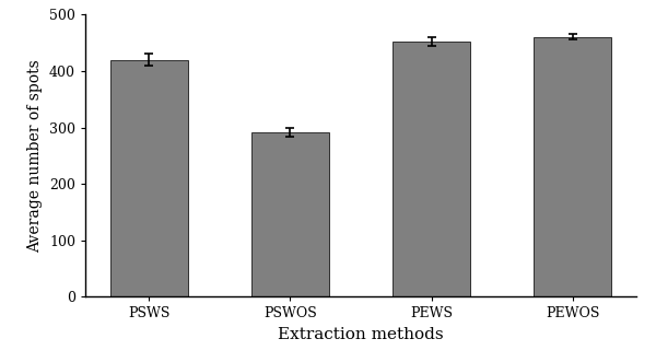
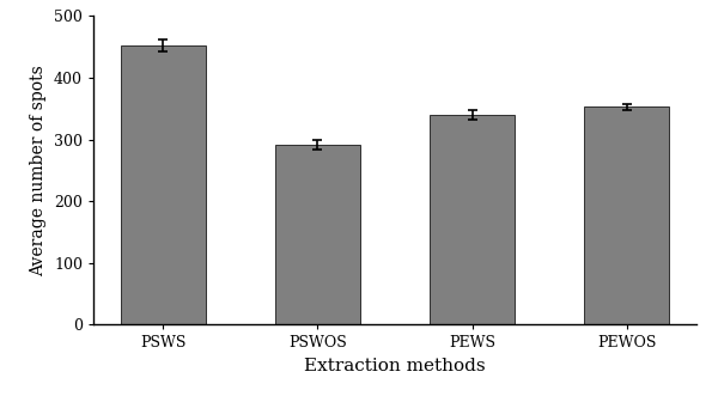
PSWS: 420 -> 452
PEWS: 452 -> 340
PEWOS: 460 -> 353
